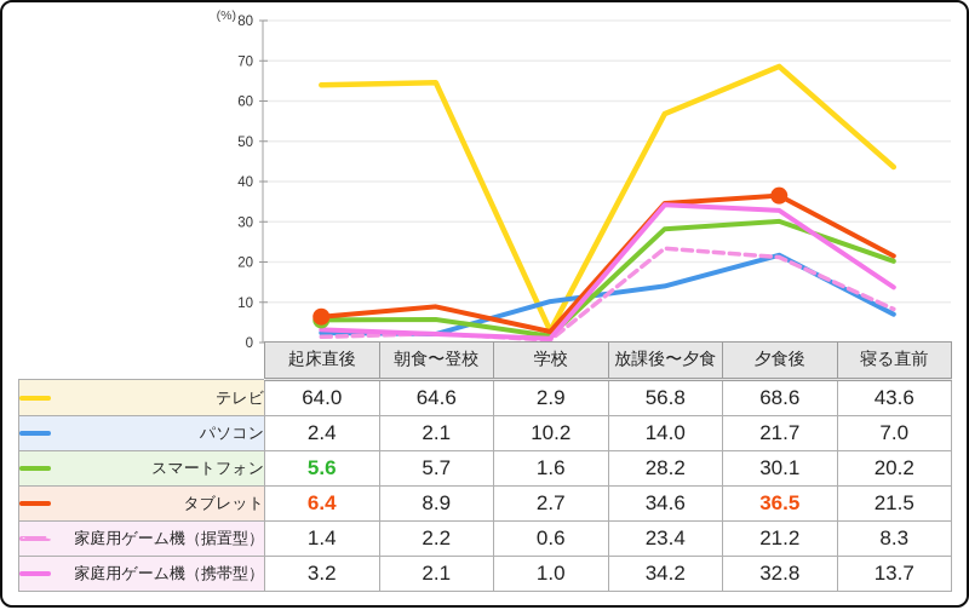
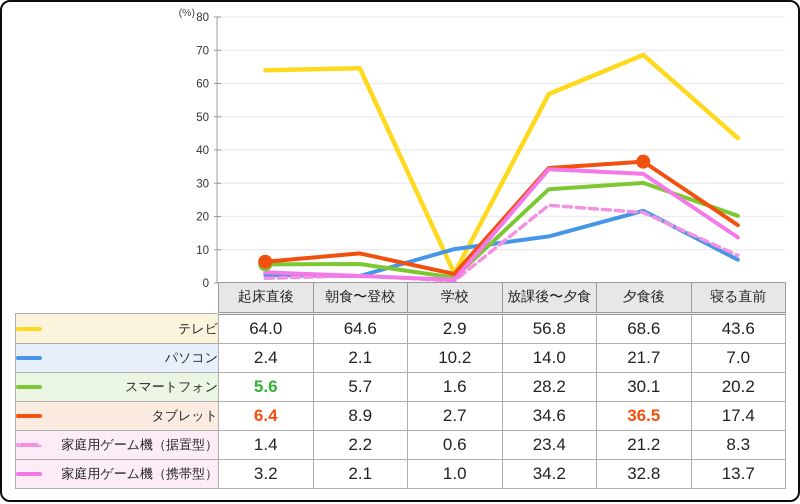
タブレット/寝る直前: 21.5 -> 17.4
